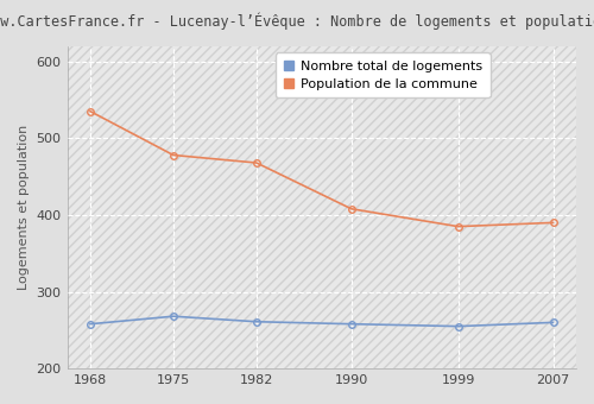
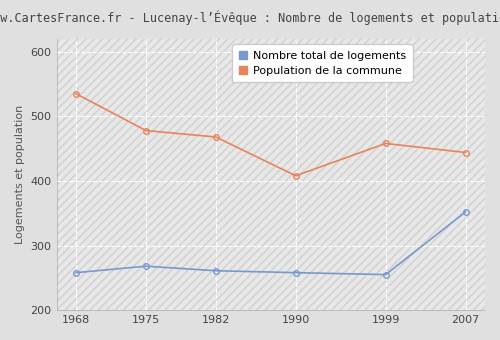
Population de la commune/1999: 385 -> 458
Nombre total de logements/2007: 260 -> 352
Population de la commune/2007: 390 -> 444
